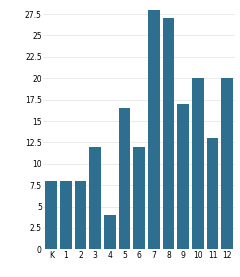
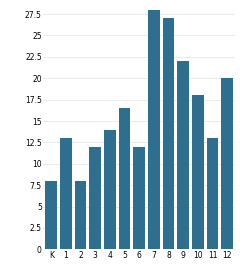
1: 8.0 -> 13.0
4: 4.0 -> 14.0
9: 17.0 -> 22.0
10: 20.0 -> 18.0
